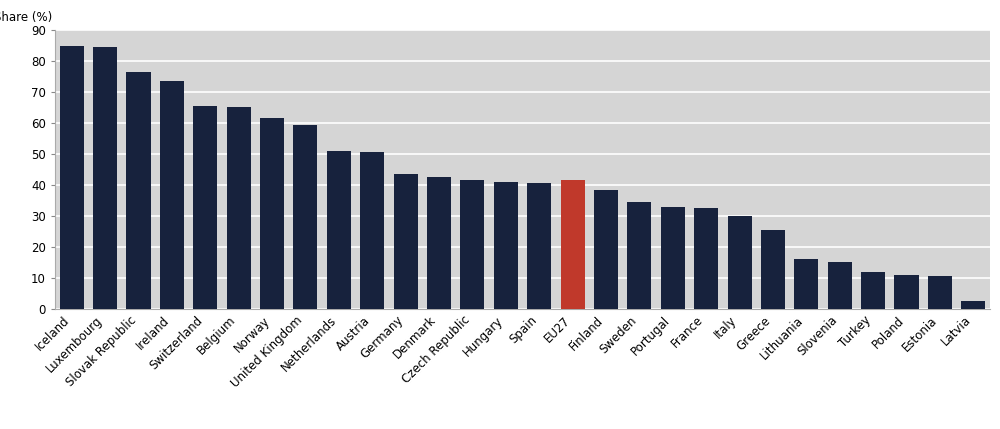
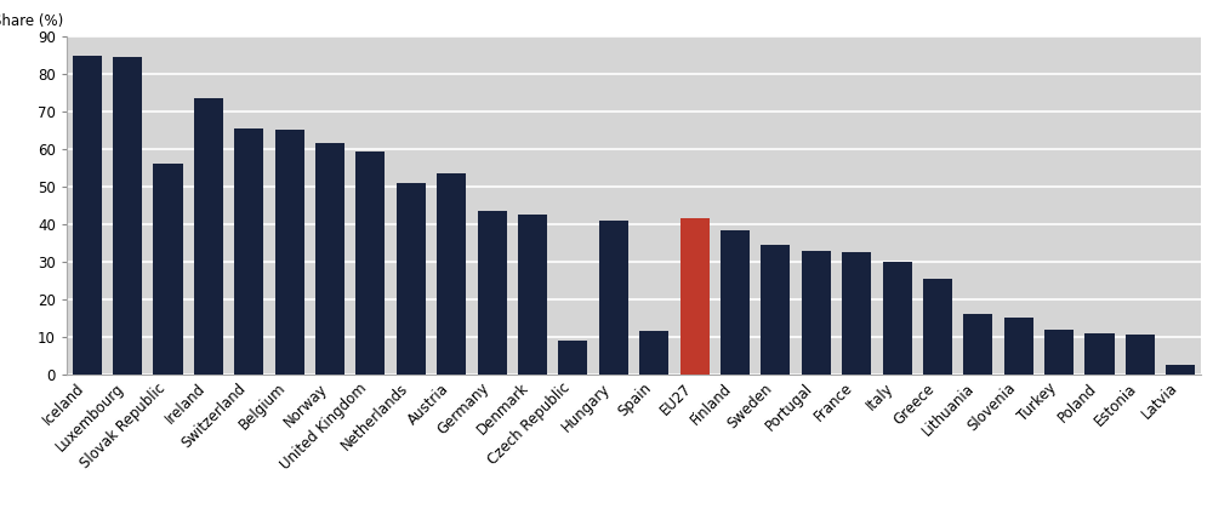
Slovak Republic: 76.5 -> 56.0
Austria: 50.5 -> 53.5
Czech Republic: 41.5 -> 9.0
Spain: 40.5 -> 11.5
